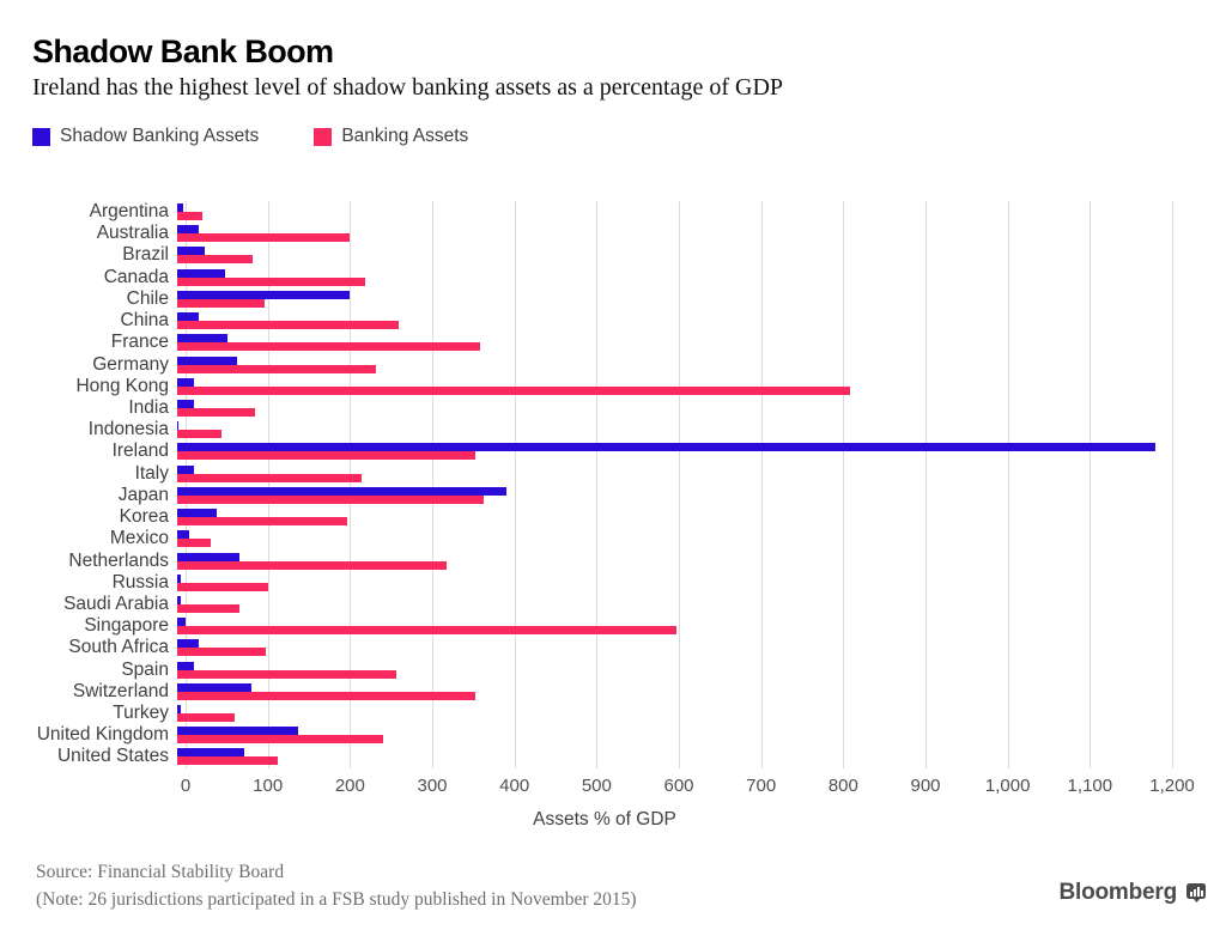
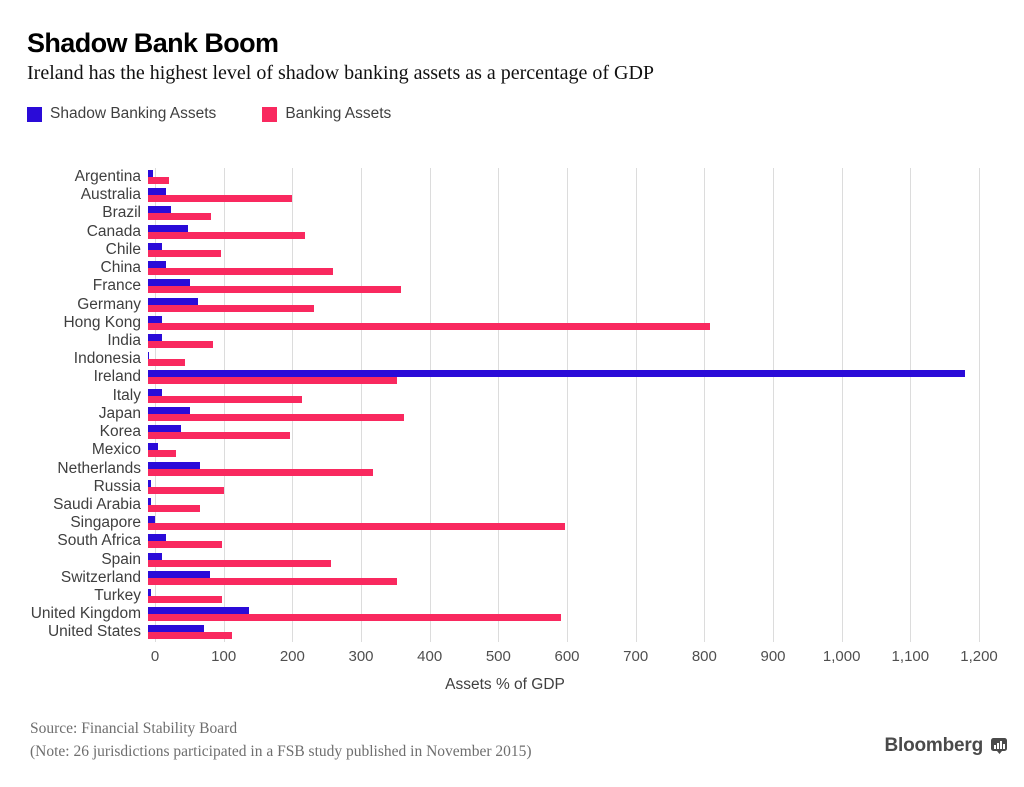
Shadow Banking Assets/Chile: 210 -> 20
Shadow Banking Assets/Japan: 400 -> 60
Banking Assets/Turkey: 70 -> 110
Banking Assets/United Kingdom: 250 -> 600
